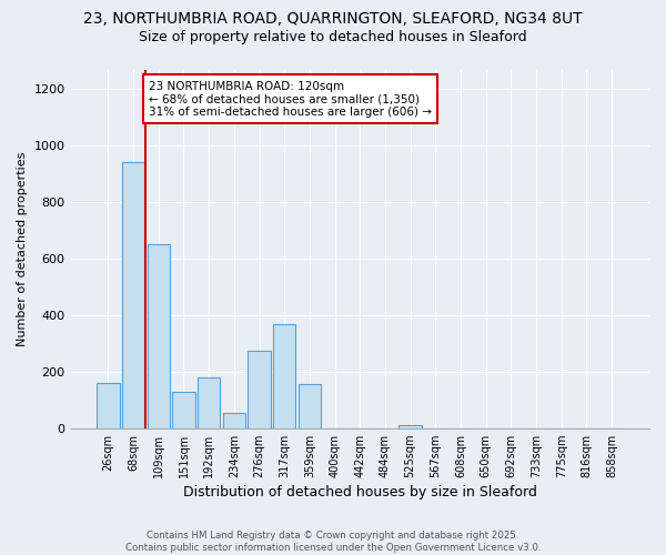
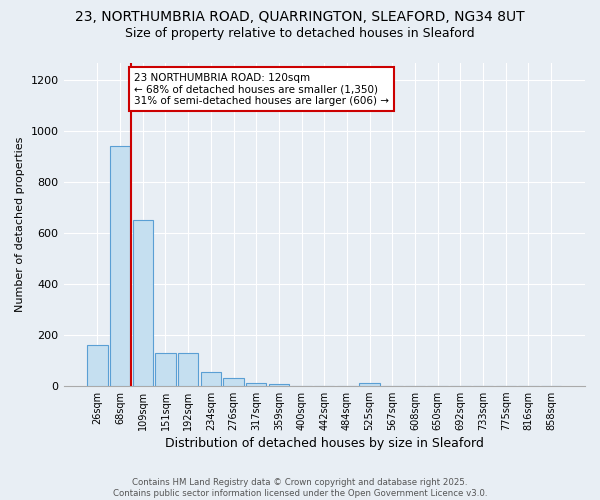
192sqm: 180 -> 130
276sqm: 275 -> 30
317sqm: 370 -> 12
359sqm: 155 -> 8
